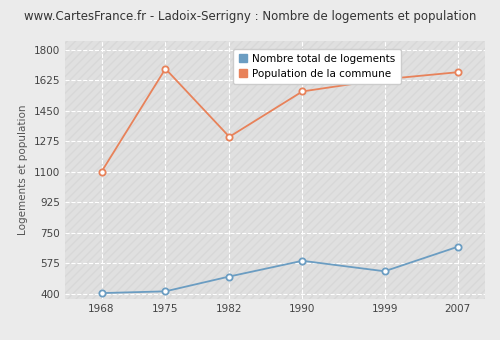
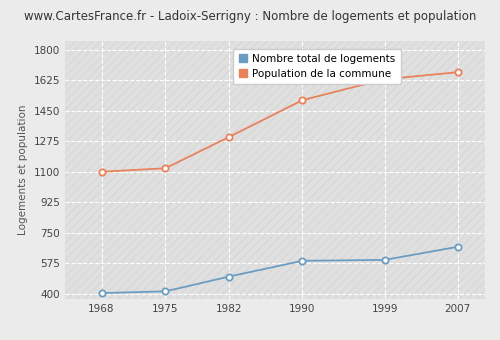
Population de la commune/1975: 1690 -> 1120
Population de la commune/1990: 1560 -> 1510
Nombre total de logements/1999: 530 -> 600
